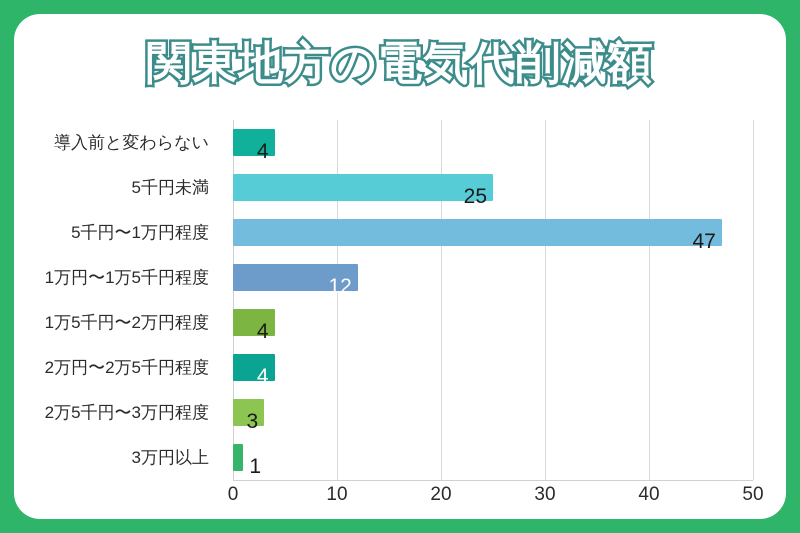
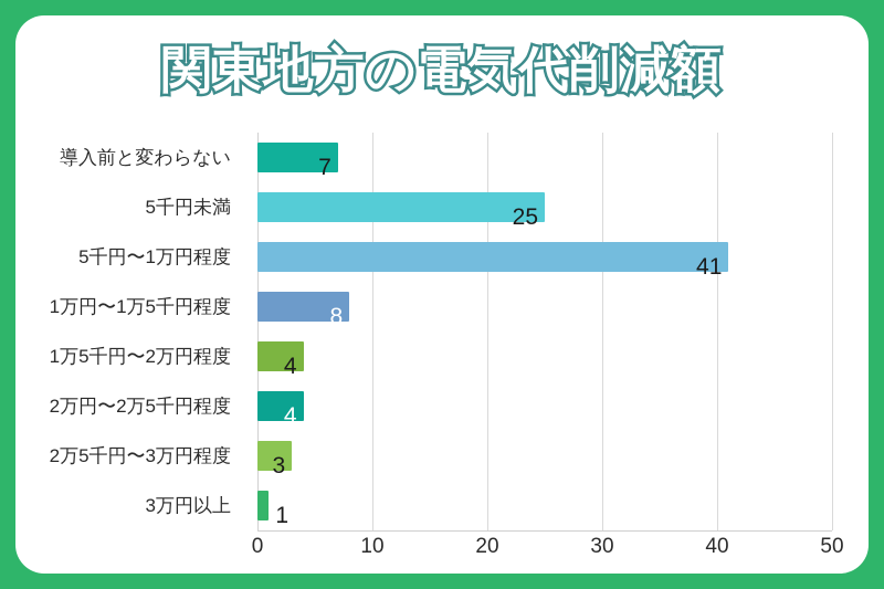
導入前と変わらない: 4 -> 7
5千円〜1万円程度: 47 -> 41
1万円〜1万5千円程度: 12 -> 8
